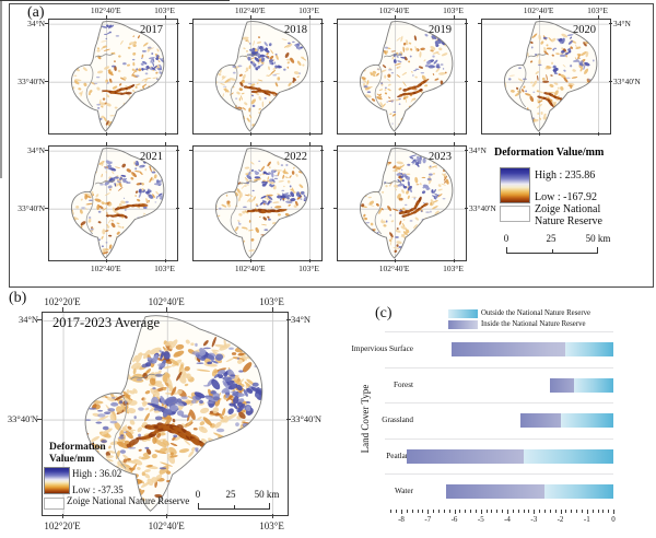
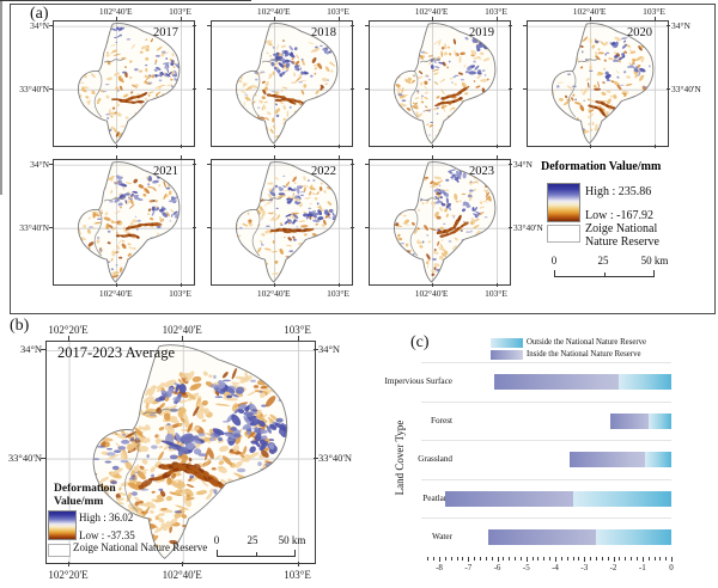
Outside the National Nature Reserve/Forest: -1.5 -> -0.8
Inside the National Nature Reserve/Forest: -2.4 -> -2.1
Outside the National Nature Reserve/Grassland: -2.0 -> -0.9
